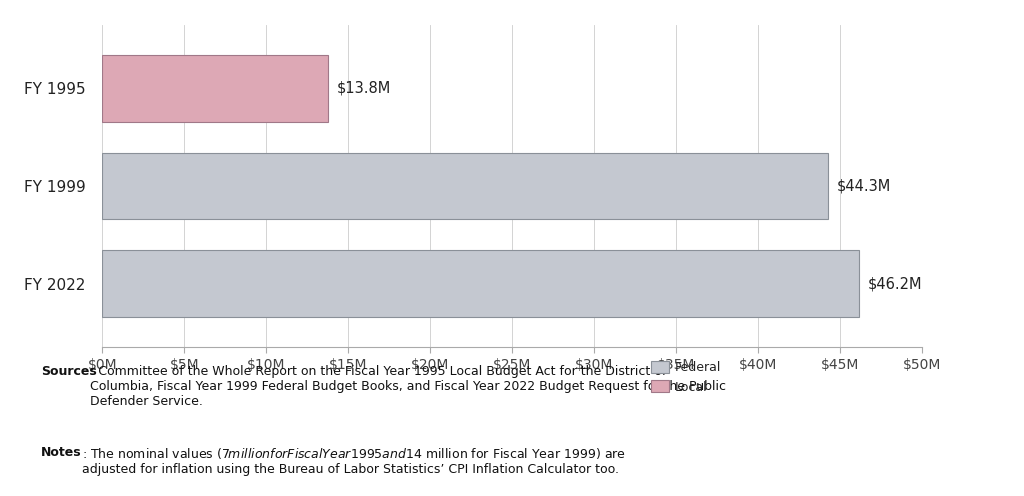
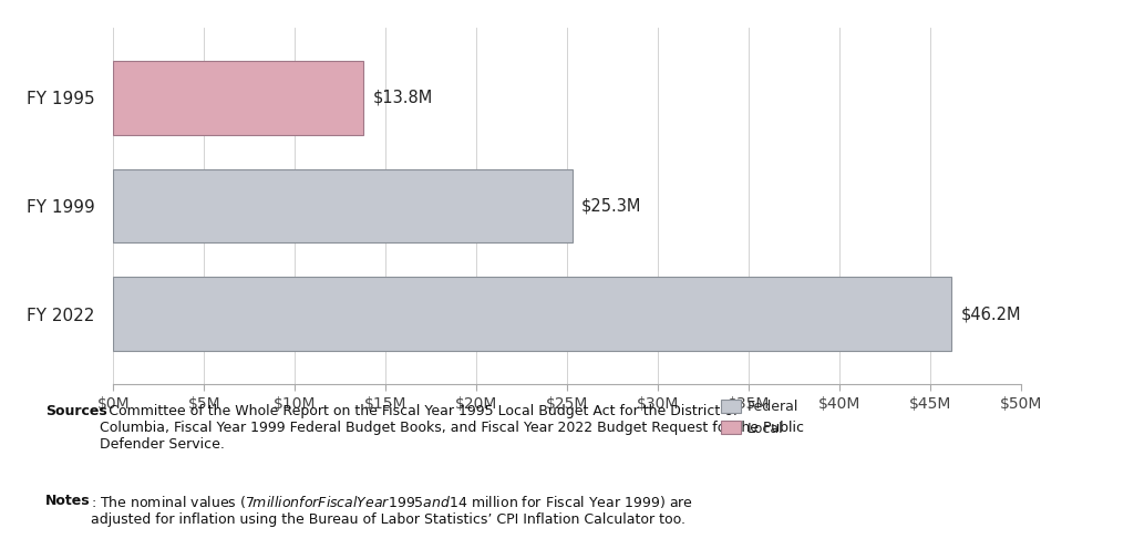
FY 1999: $44.3M -> $25.3M
